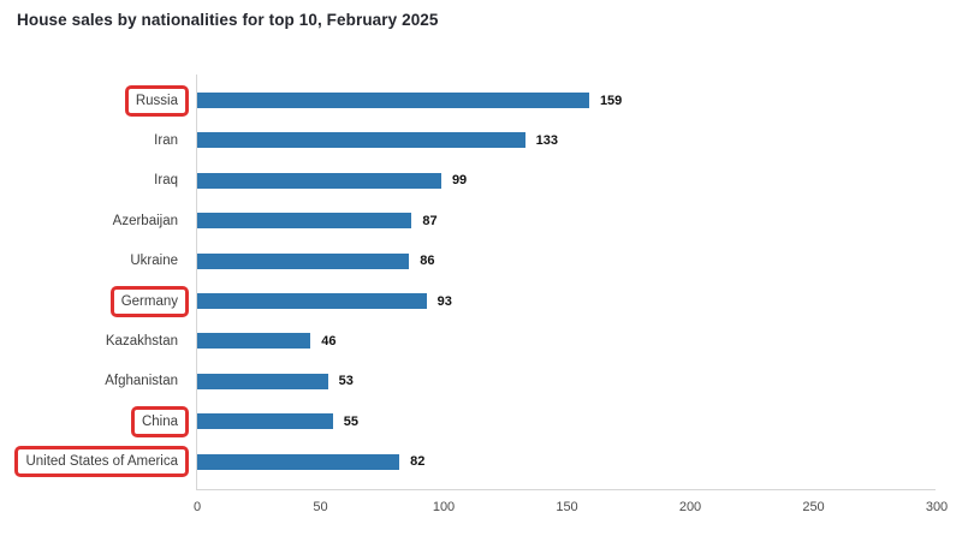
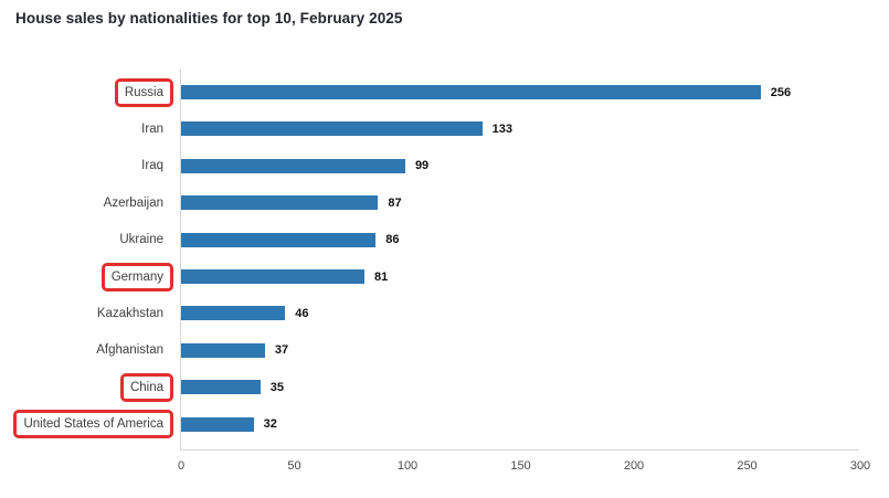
Russia: 159 -> 256
Germany: 93 -> 81
Afghanistan: 53 -> 37
China: 55 -> 35
United States of America: 82 -> 32
